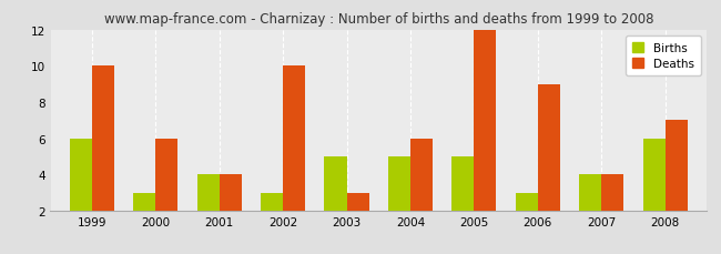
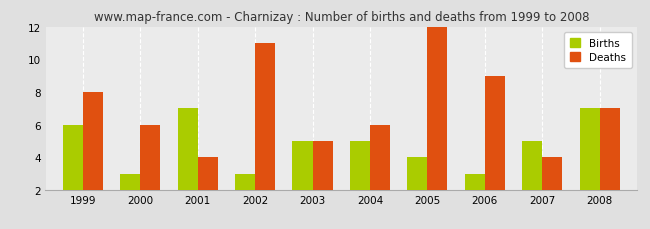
Deaths/1999: 10 -> 8
Births/2001: 4 -> 7
Deaths/2002: 10 -> 11
Deaths/2003: 3 -> 5
Births/2005: 5 -> 4
Births/2007: 4 -> 5
Births/2008: 6 -> 7
